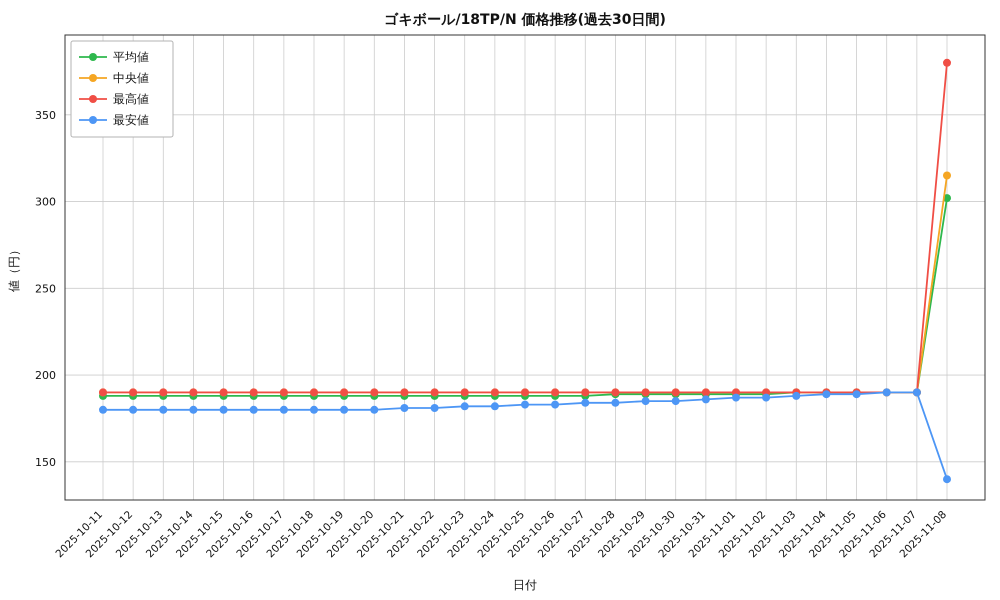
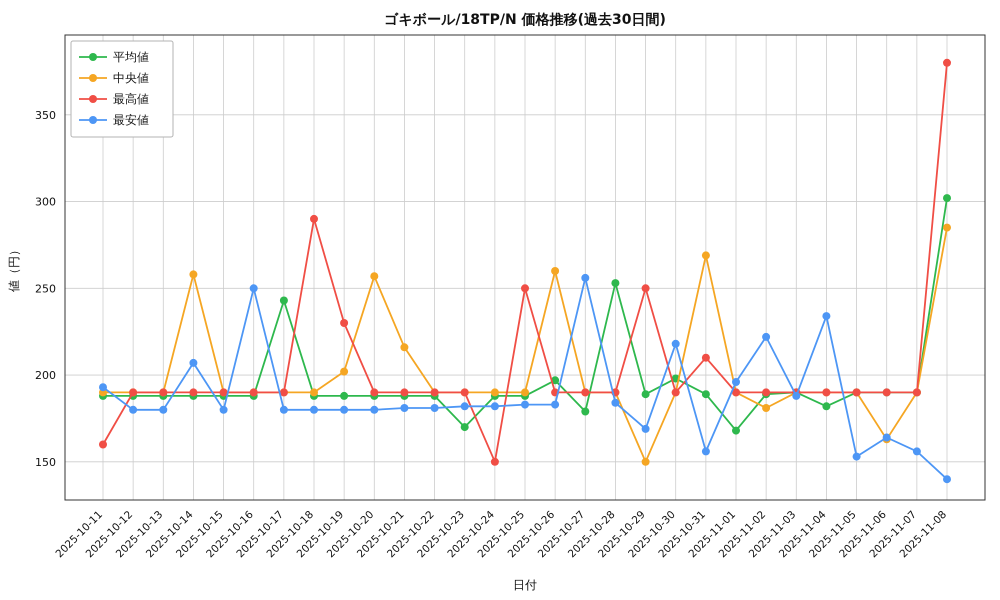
最高値/2025-10-11: 190 -> 160
最安値/2025-10-11: 180 -> 193
中央値/2025-10-14: 190 -> 258
最安値/2025-10-14: 180 -> 207
最安値/2025-10-16: 180 -> 250
平均値/2025-10-17: 188 -> 243
最高値/2025-10-18: 190 -> 290
中央値/2025-10-19: 190 -> 202
最高値/2025-10-19: 190 -> 230
中央値/2025-10-20: 190 -> 257
中央値/2025-10-21: 190 -> 216
平均値/2025-10-23: 188 -> 170
最高値/2025-10-24: 190 -> 150
最高値/2025-10-25: 190 -> 250
平均値/2025-10-26: 188 -> 197
中央値/2025-10-26: 190 -> 260
平均値/2025-10-27: 188 -> 179
最安値/2025-10-27: 184 -> 256
平均値/2025-10-28: 189 -> 253
中央値/2025-10-29: 190 -> 150
最高値/2025-10-29: 190 -> 250
最安値/2025-10-29: 185 -> 169
平均値/2025-10-30: 189 -> 198
最安値/2025-10-30: 185 -> 218
中央値/2025-10-31: 190 -> 269
最高値/2025-10-31: 190 -> 210
最安値/2025-10-31: 186 -> 156
平均値/2025-11-01: 189 -> 168
最安値/2025-11-01: 187 -> 196
中央値/2025-11-02: 190 -> 181
最安値/2025-11-02: 187 -> 222
平均値/2025-11-04: 190 -> 182
最安値/2025-11-04: 189 -> 234
最安値/2025-11-05: 189 -> 153
中央値/2025-11-06: 190 -> 163
最安値/2025-11-06: 190 -> 164
最安値/2025-11-07: 190 -> 156
中央値/2025-11-08: 315 -> 285
